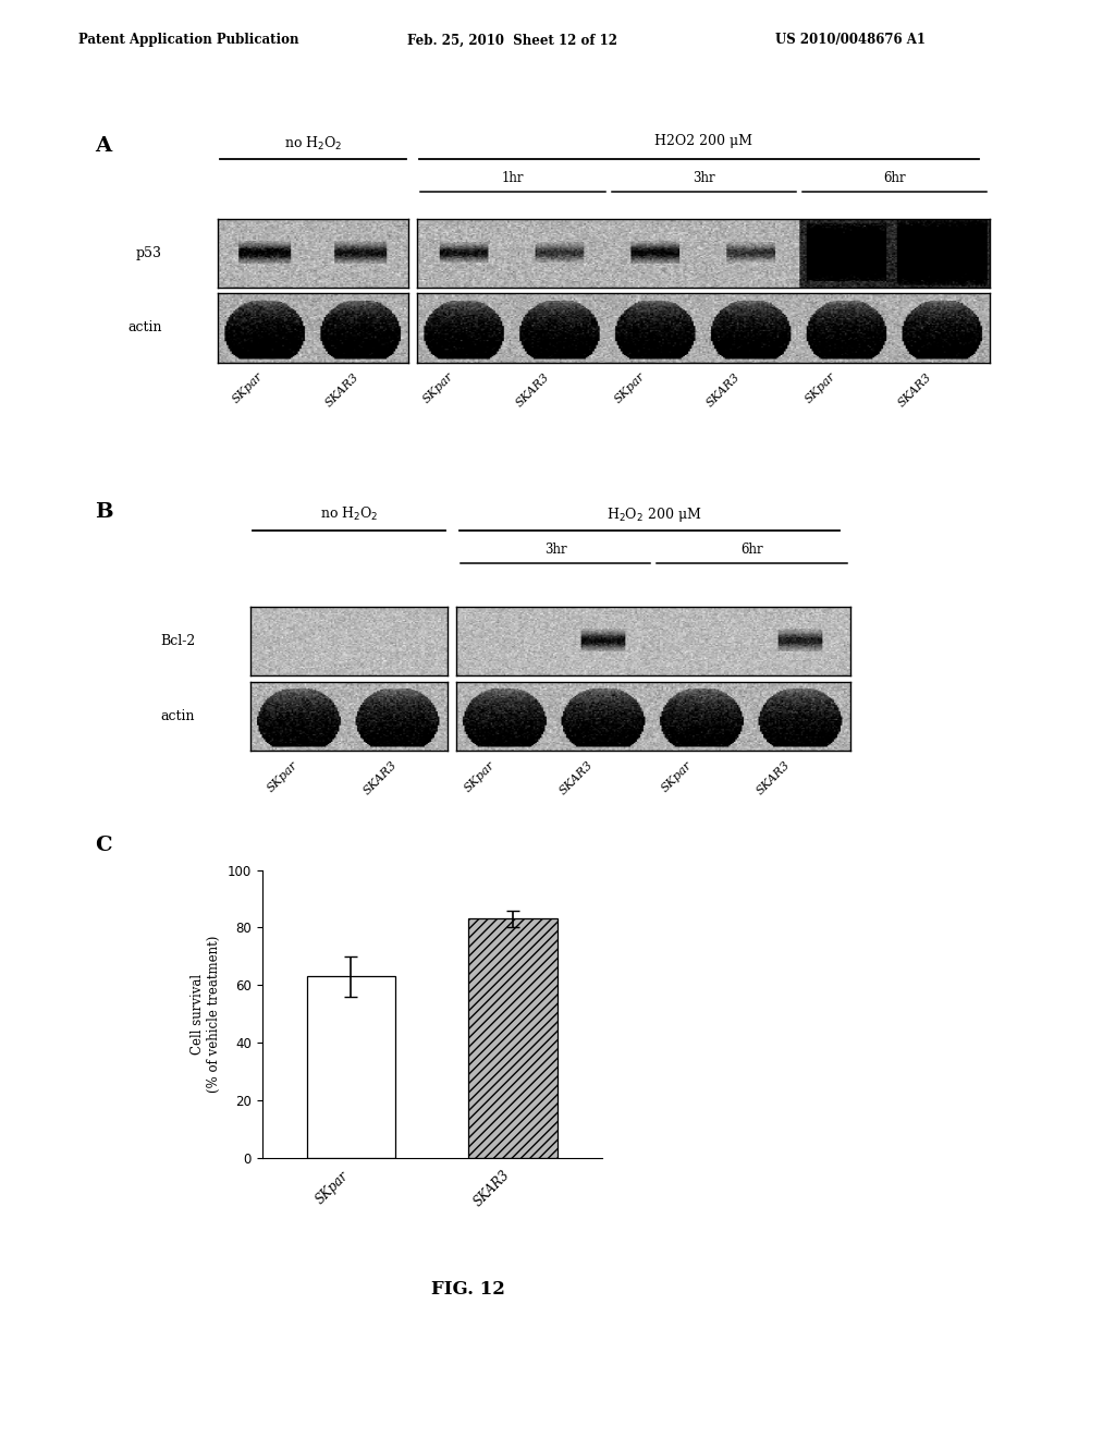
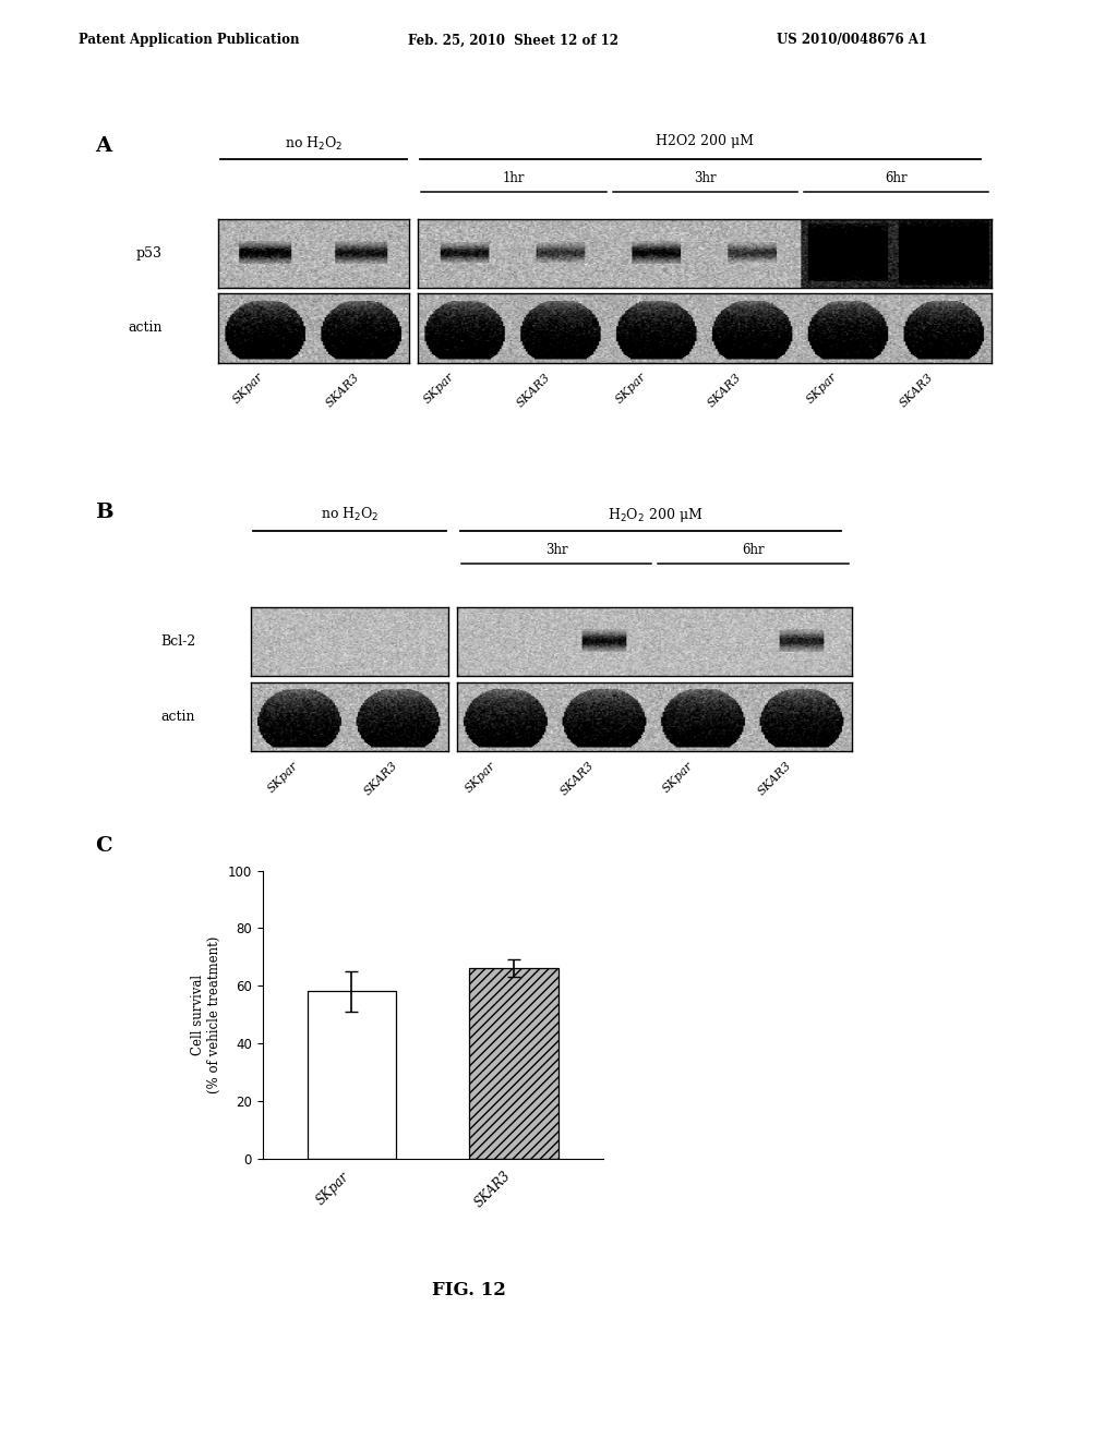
SKpar: 63 -> 58
SKAR3: 83 -> 66
